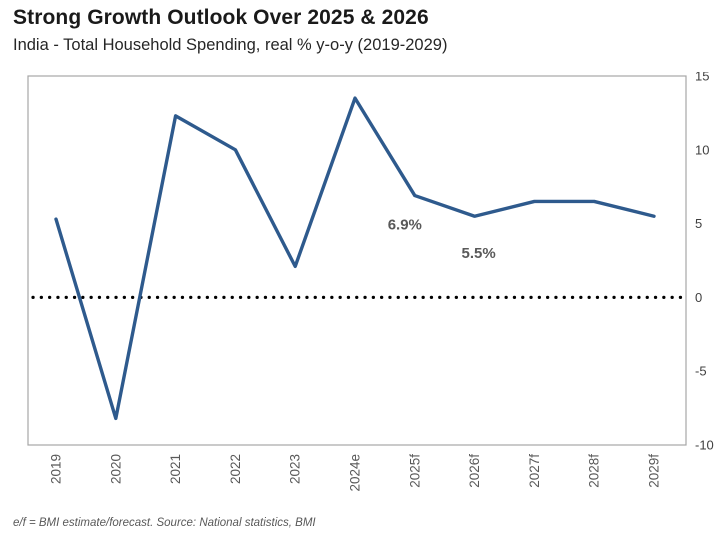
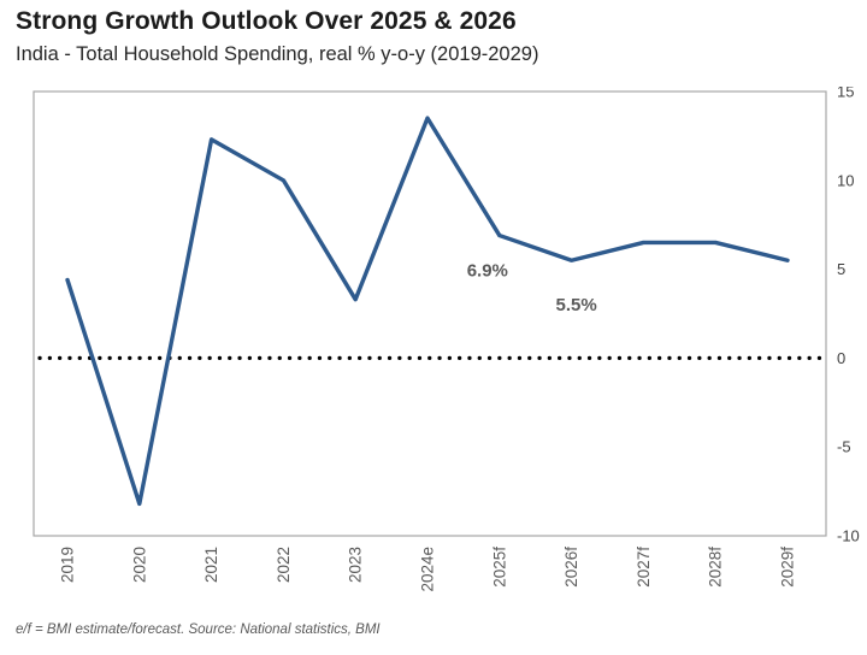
2019: 5.3 -> 4.4
2023: 2.1 -> 3.3
